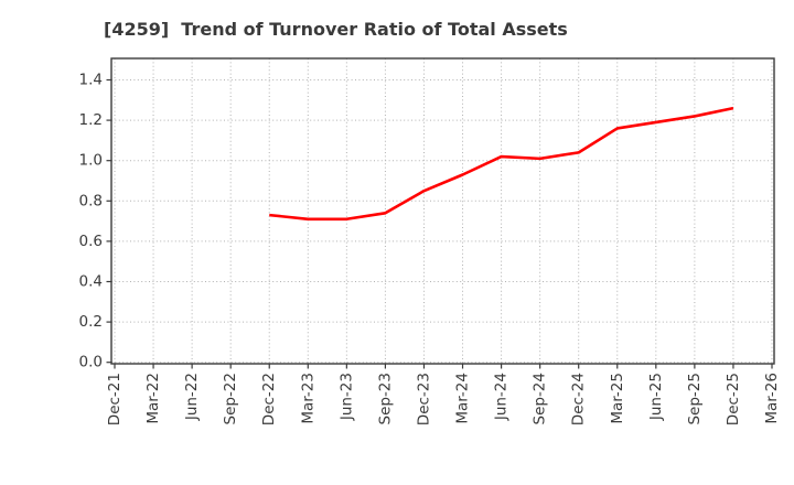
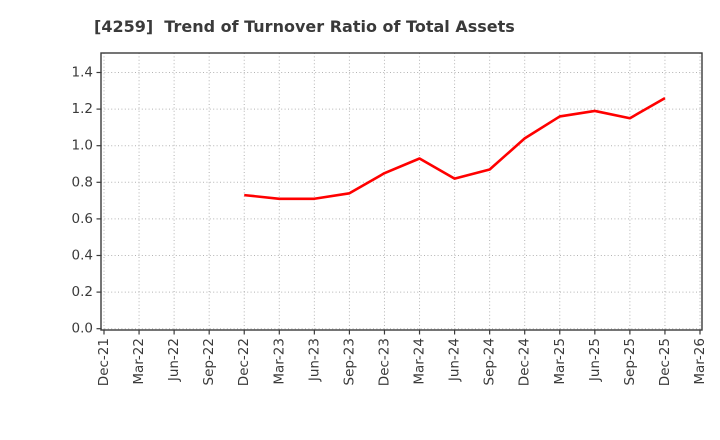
Jun-24: 1.02 -> 0.82
Sep-24: 1.01 -> 0.87
Sep-25: 1.22 -> 1.15
